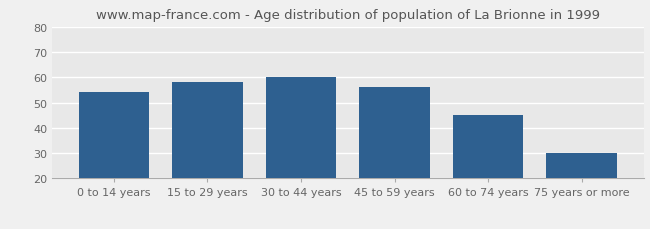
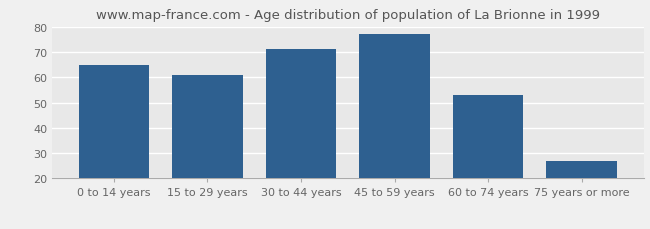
0 to 14 years: 54 -> 65
15 to 29 years: 58 -> 61
30 to 44 years: 60 -> 71
45 to 59 years: 56 -> 77
60 to 74 years: 45 -> 53
75 years or more: 30 -> 27
